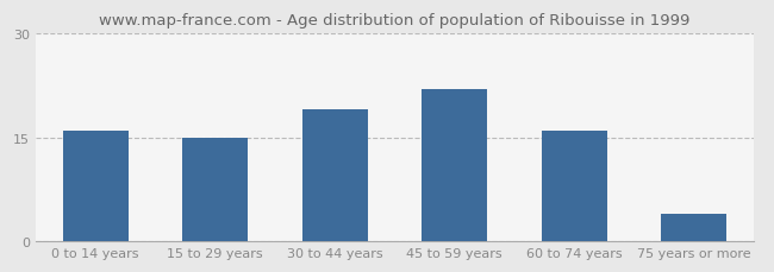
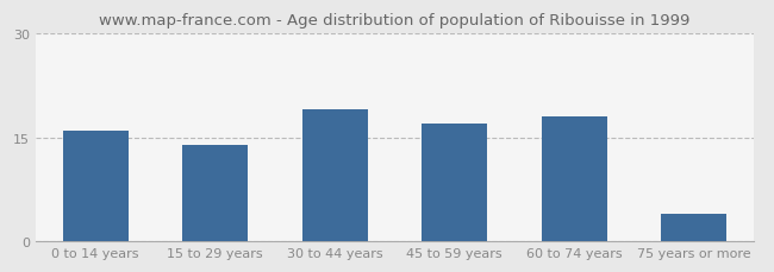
15 to 29 years: 15 -> 14
45 to 59 years: 22 -> 17
60 to 74 years: 16 -> 18
